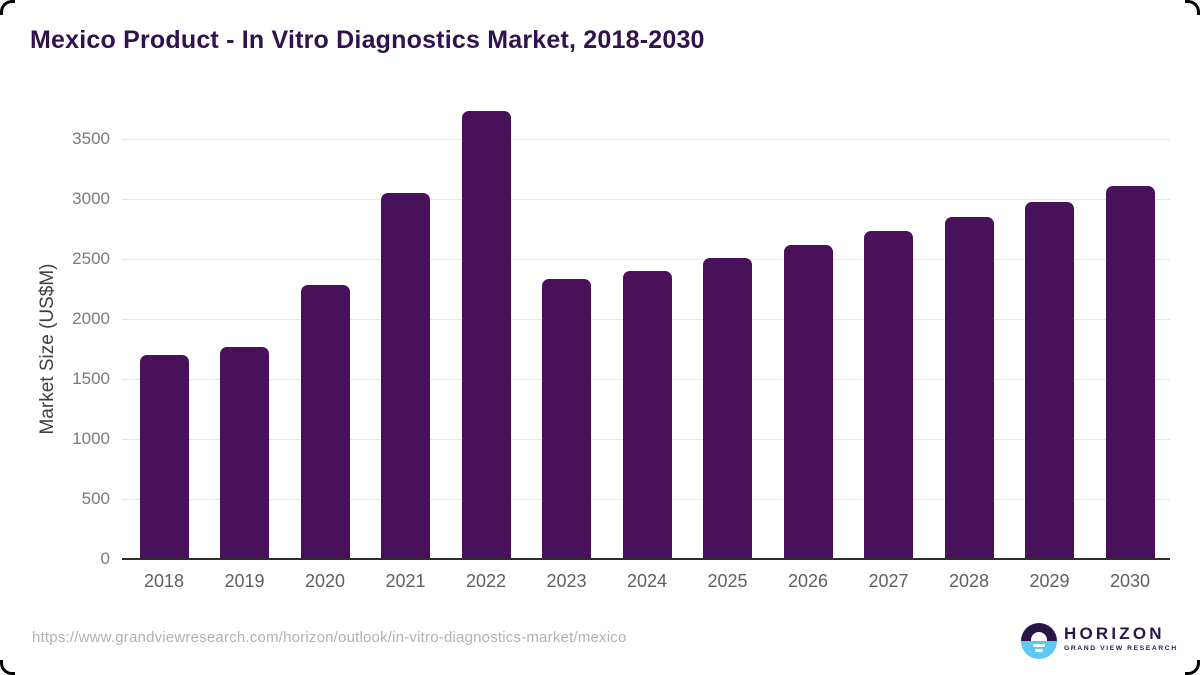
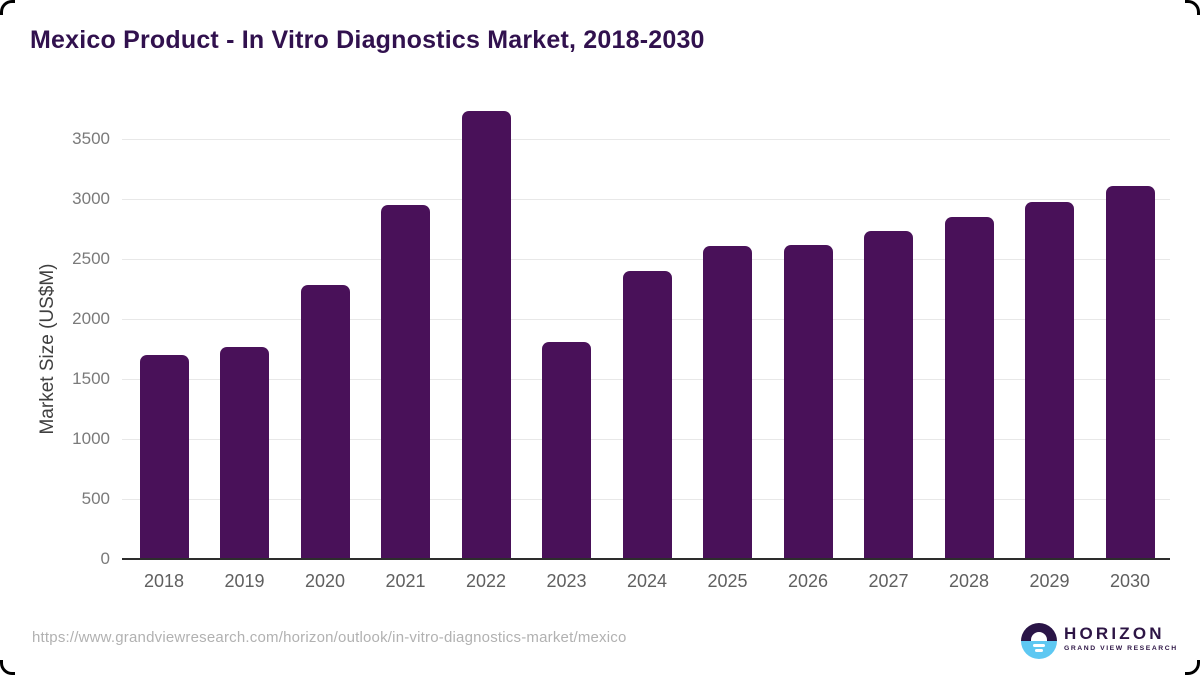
2021: 3050 -> 2950
2023: 2330 -> 1810
2025: 2510 -> 2610
